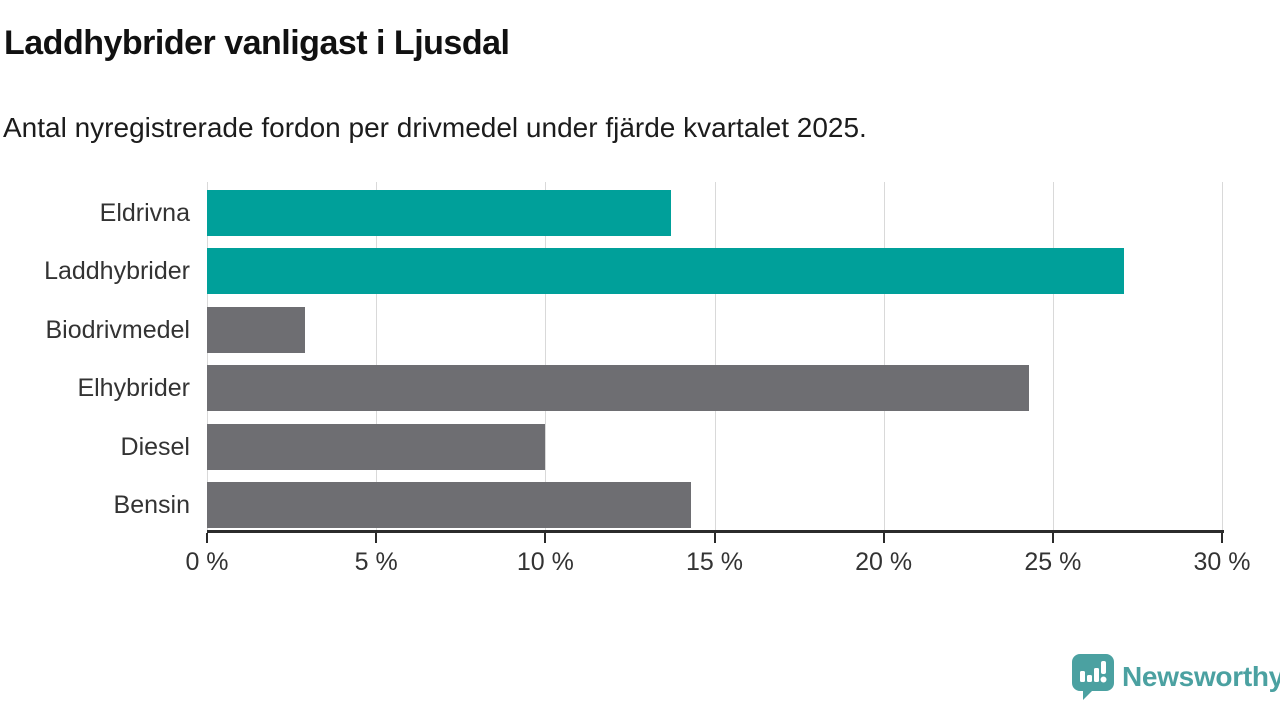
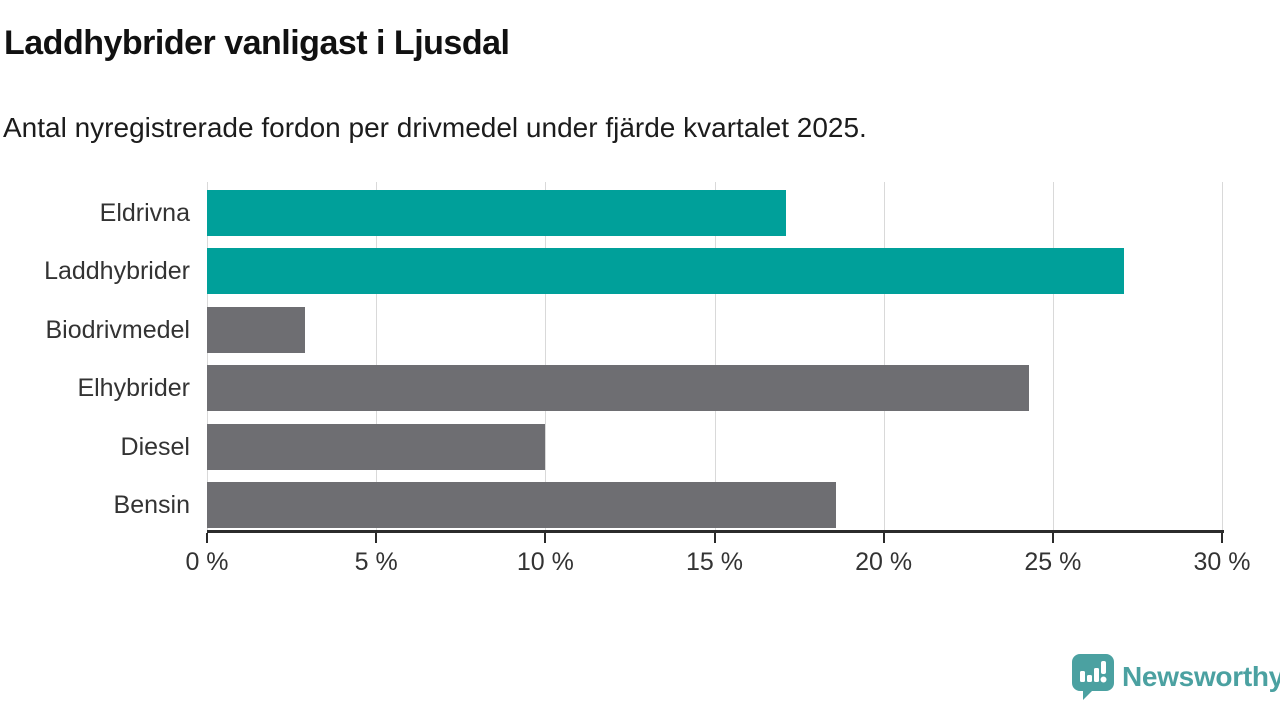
Eldrivna: 13.7% -> 17.1%
Bensin: 14.3% -> 18.6%
